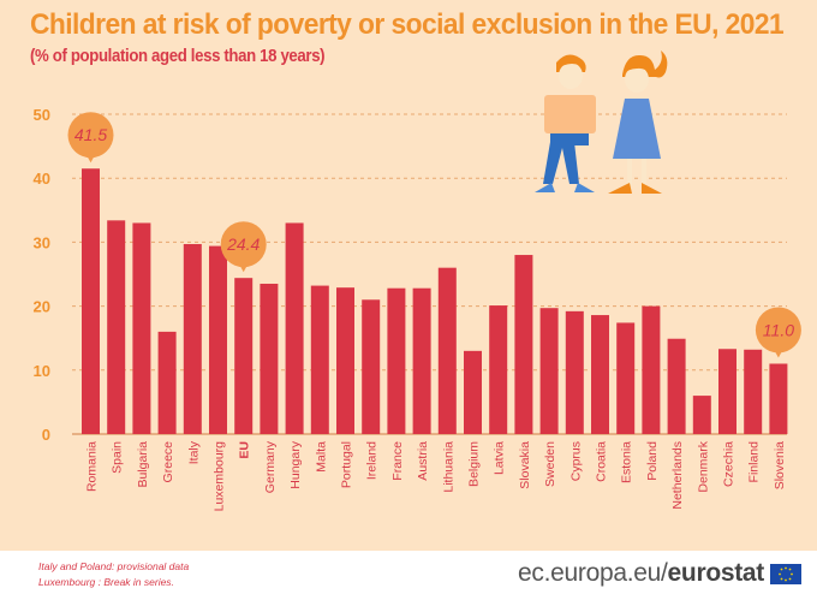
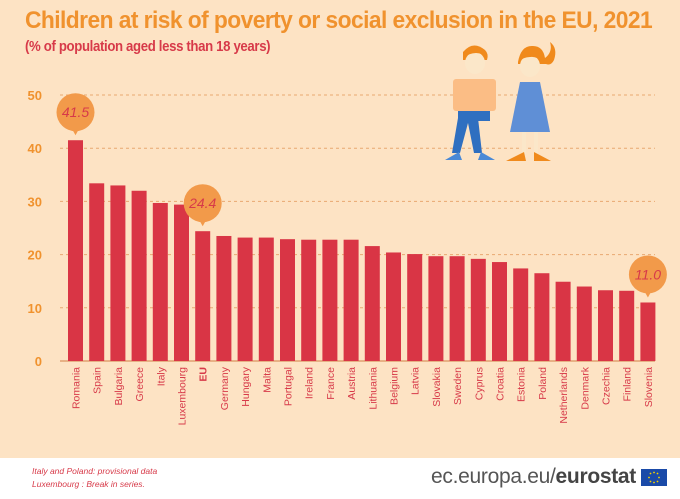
Greece: 16 -> 32
Hungary: 33 -> 23
Ireland: 21 -> 23
Lithuania: 26 -> 22
Belgium: 13 -> 20
Slovakia: 28 -> 20
Poland: 20 -> 16
Denmark: 6 -> 14
